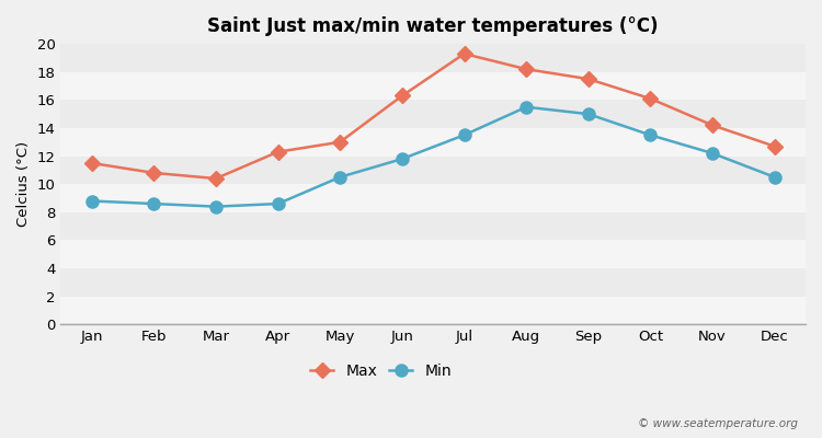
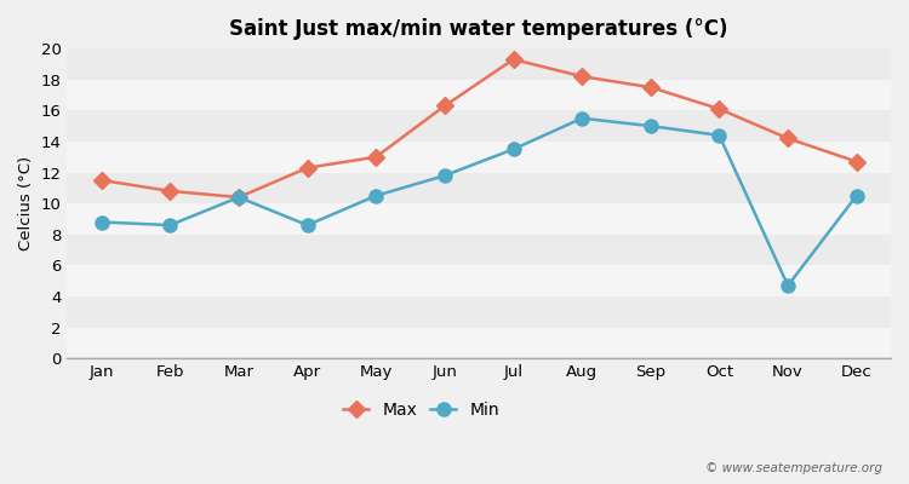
Min/Mar: 8.4 -> 10.4
Min/Oct: 13.5 -> 14.4
Min/Nov: 12.2 -> 4.7
